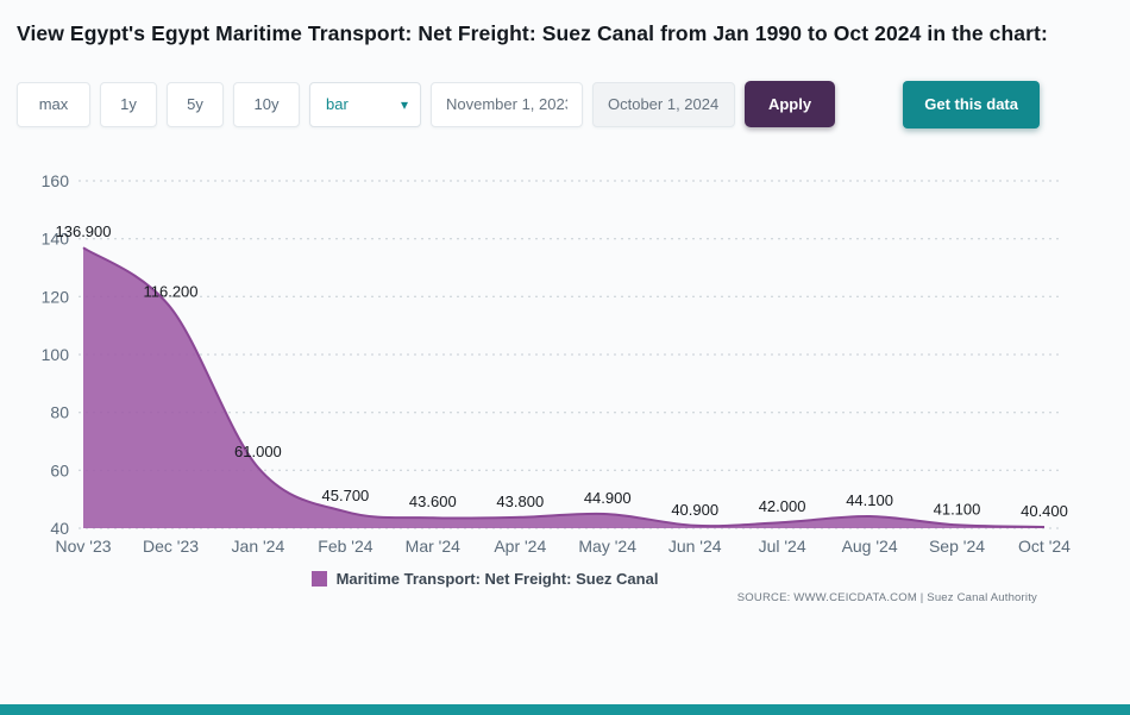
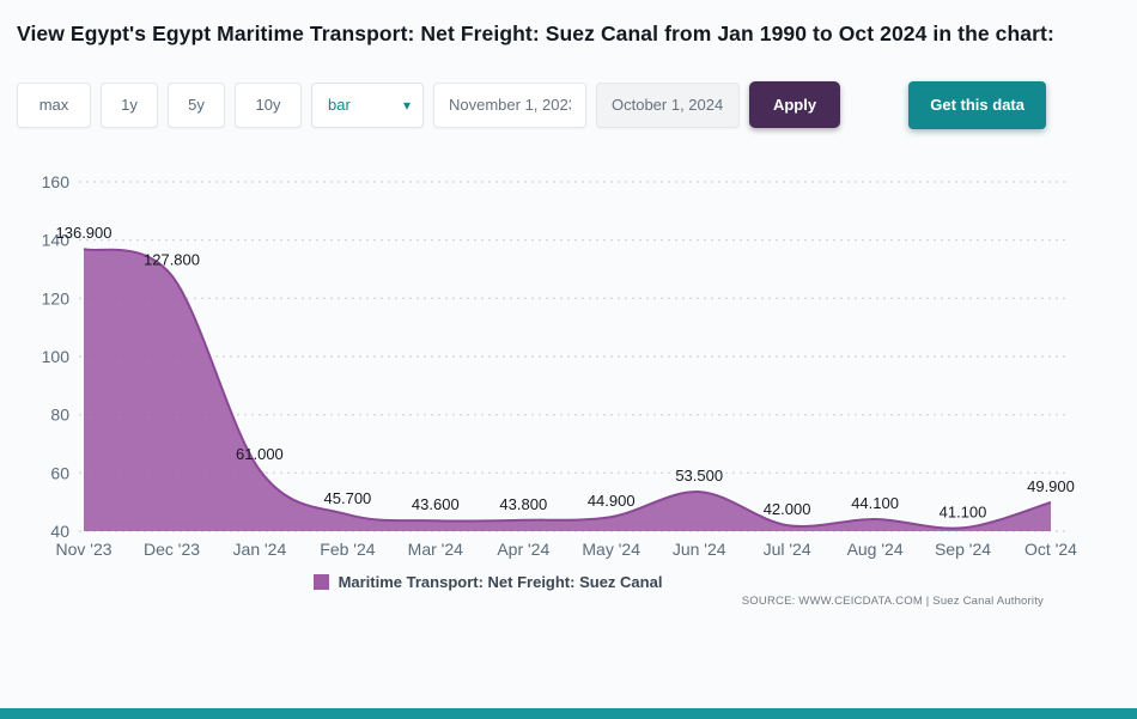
Dec '23: 116.200 -> 127.800
Jun '24: 40.900 -> 53.500
Oct '24: 40.400 -> 49.900
